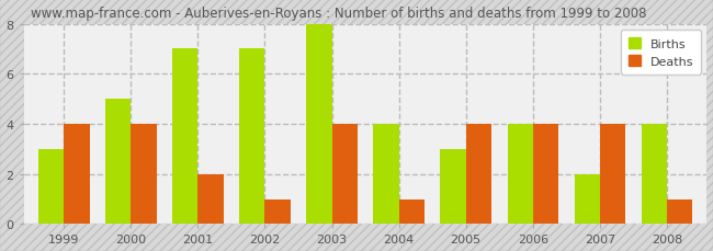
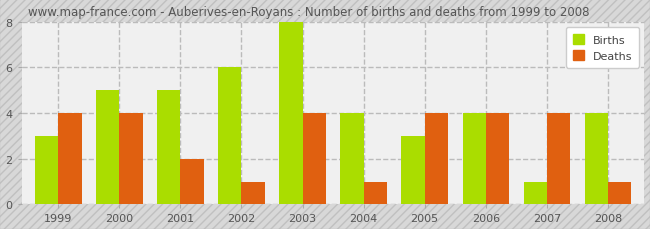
Births/2001: 7 -> 5
Births/2002: 7 -> 6
Births/2007: 2 -> 1
